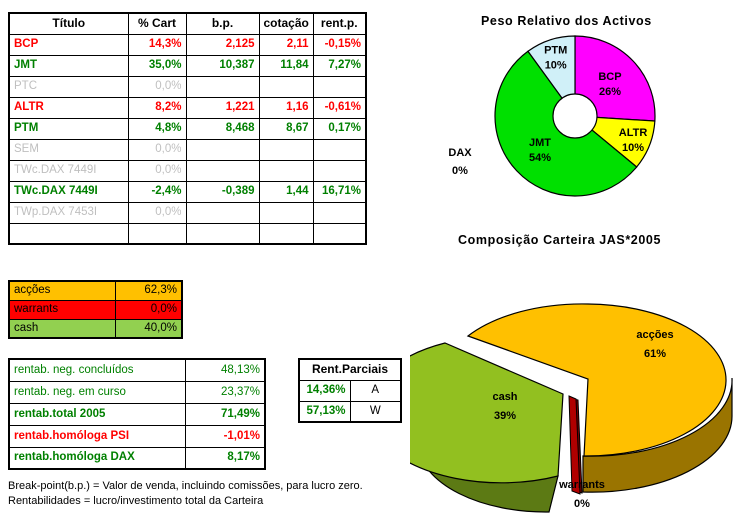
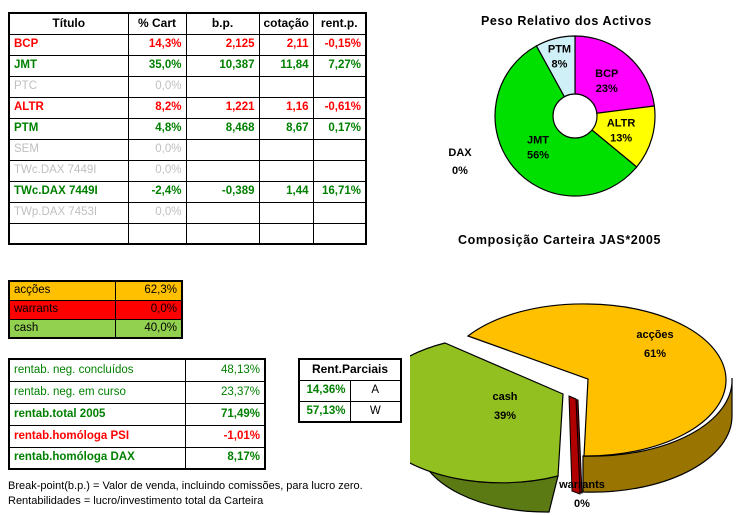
Peso Relativo dos Activos/BCP: 26% -> 23%
Peso Relativo dos Activos/ALTR: 10% -> 13%
Peso Relativo dos Activos/JMT: 54% -> 56%
Peso Relativo dos Activos/PTM: 10% -> 8%
